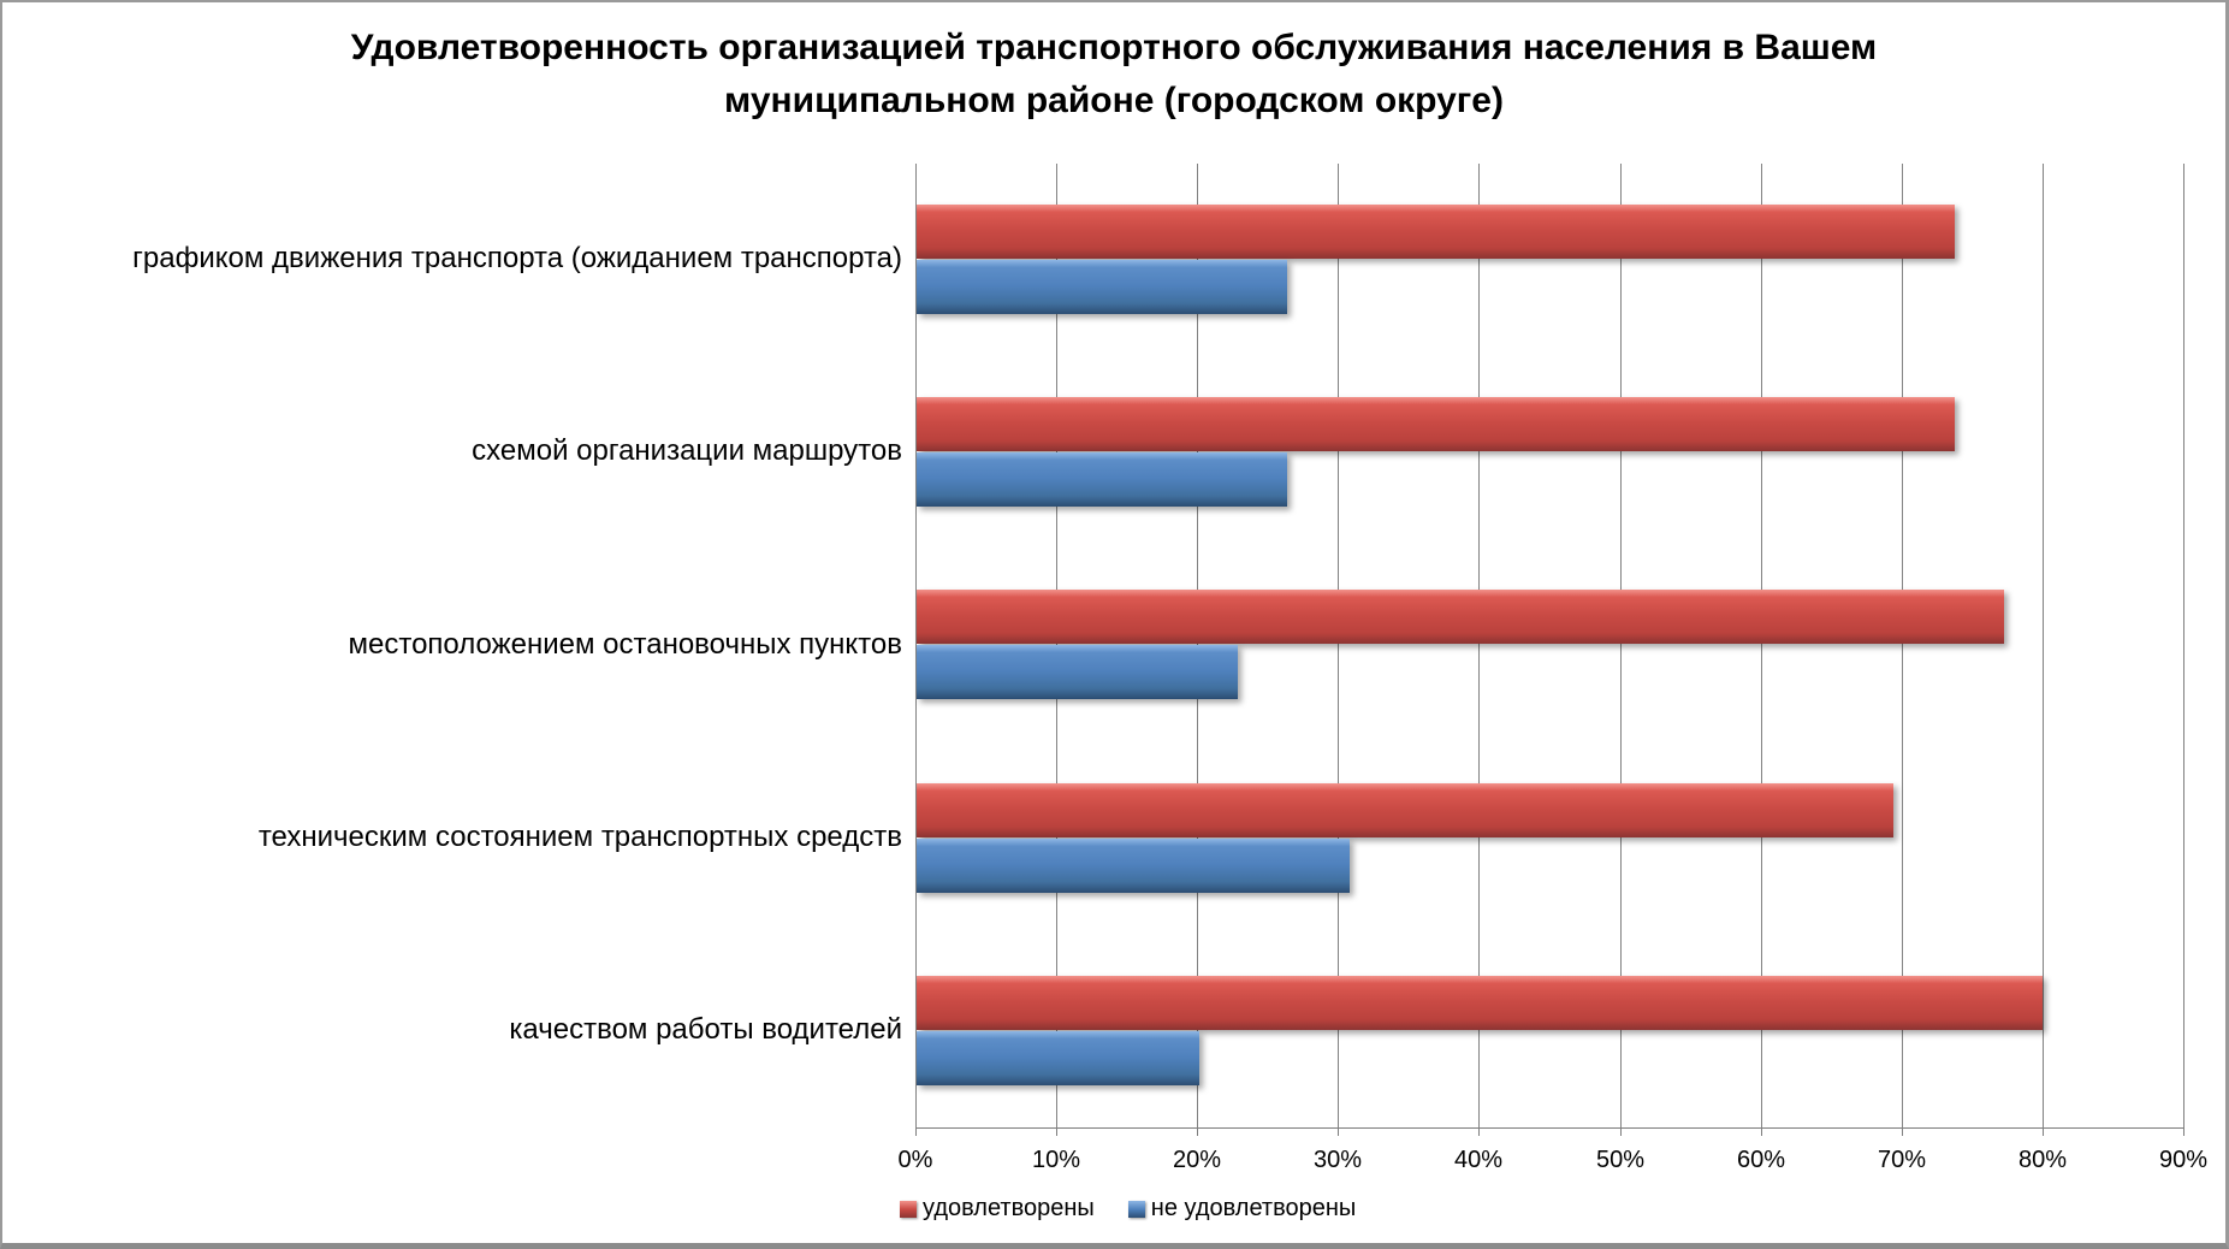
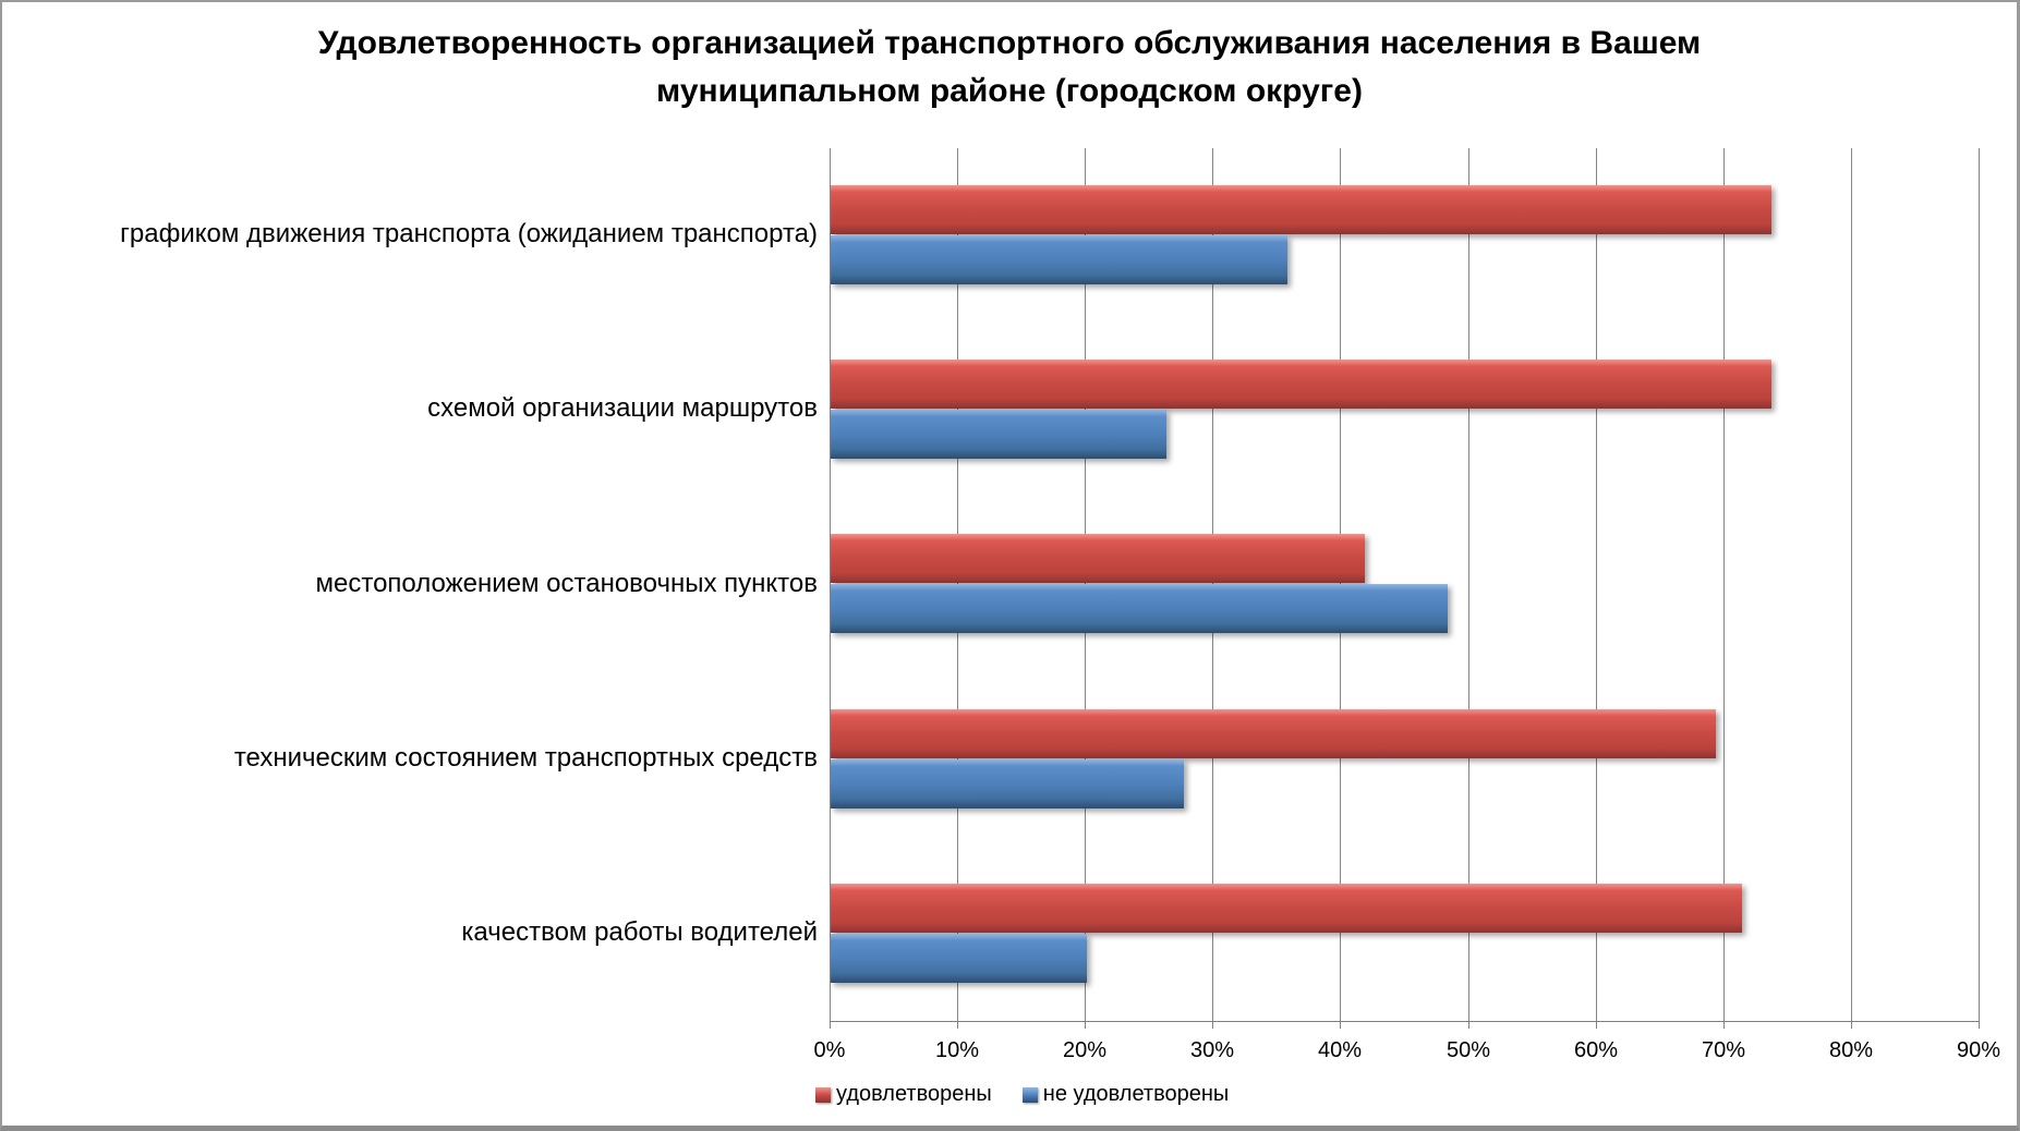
не удовлетворены/графиком движения транспорта (ожиданием транспорта): 26.3% -> 35.8%
удовлетворены/местоположением остановочных пунктов: 77.2% -> 41.8%
не удовлетворены/местоположением остановочных пунктов: 22.8% -> 48.3%
не удовлетворены/техническим состоянием транспортных средств: 30.7% -> 27.7%
удовлетворены/качеством работы водителей: 79.9% -> 71.4%
